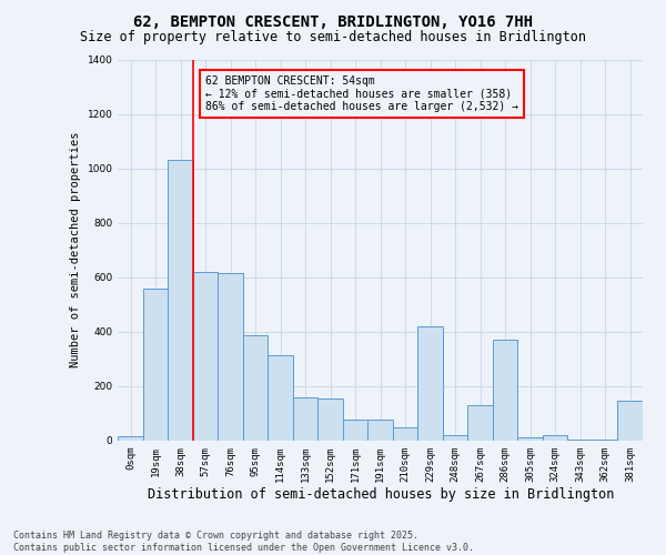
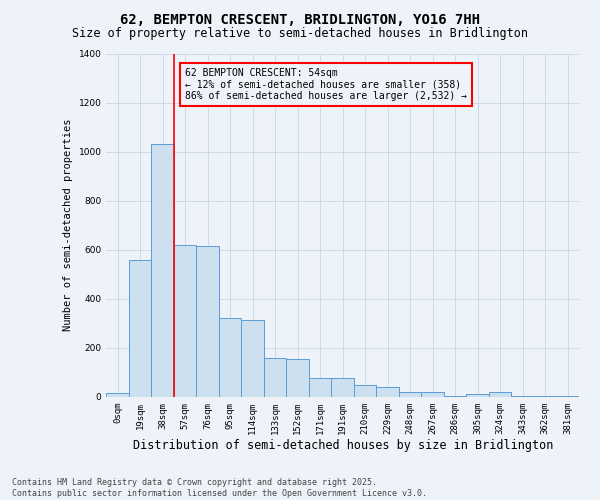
95sqm: 385 -> 320
229sqm: 420 -> 40
267sqm: 130 -> 18
286sqm: 370 -> 5
381sqm: 145 -> 2
